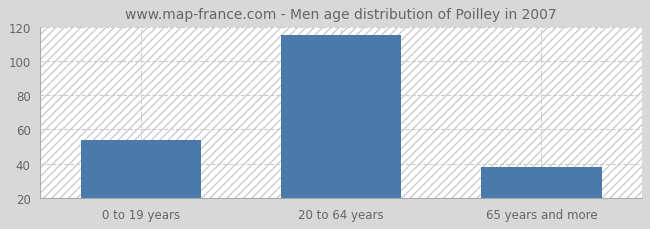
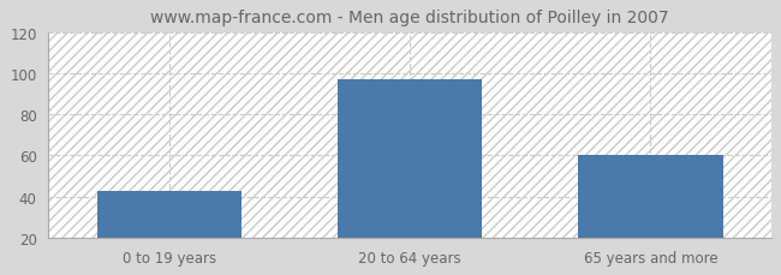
0 to 19 years: 54 -> 43
20 to 64 years: 115 -> 97
65 years and more: 38 -> 60
